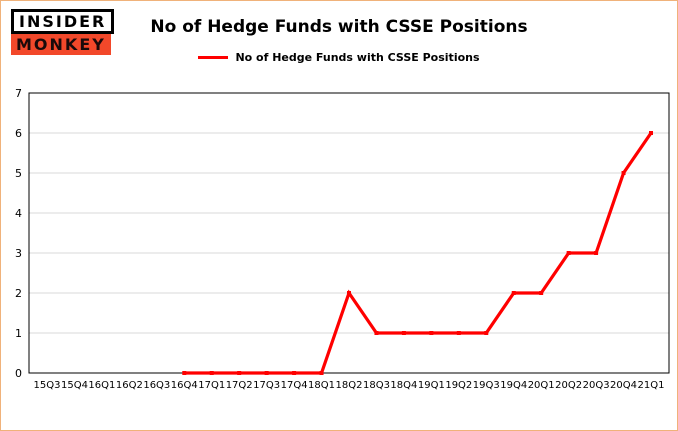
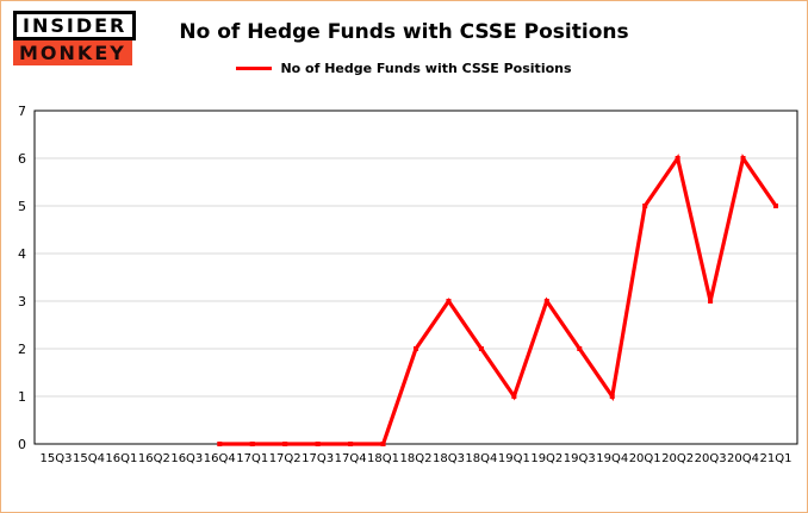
18Q3: 1 -> 3
18Q4: 1 -> 2
19Q2: 1 -> 3
19Q3: 1 -> 2
19Q4: 2 -> 1
20Q1: 2 -> 5
20Q2: 3 -> 6
20Q4: 5 -> 6
21Q1: 6 -> 5
